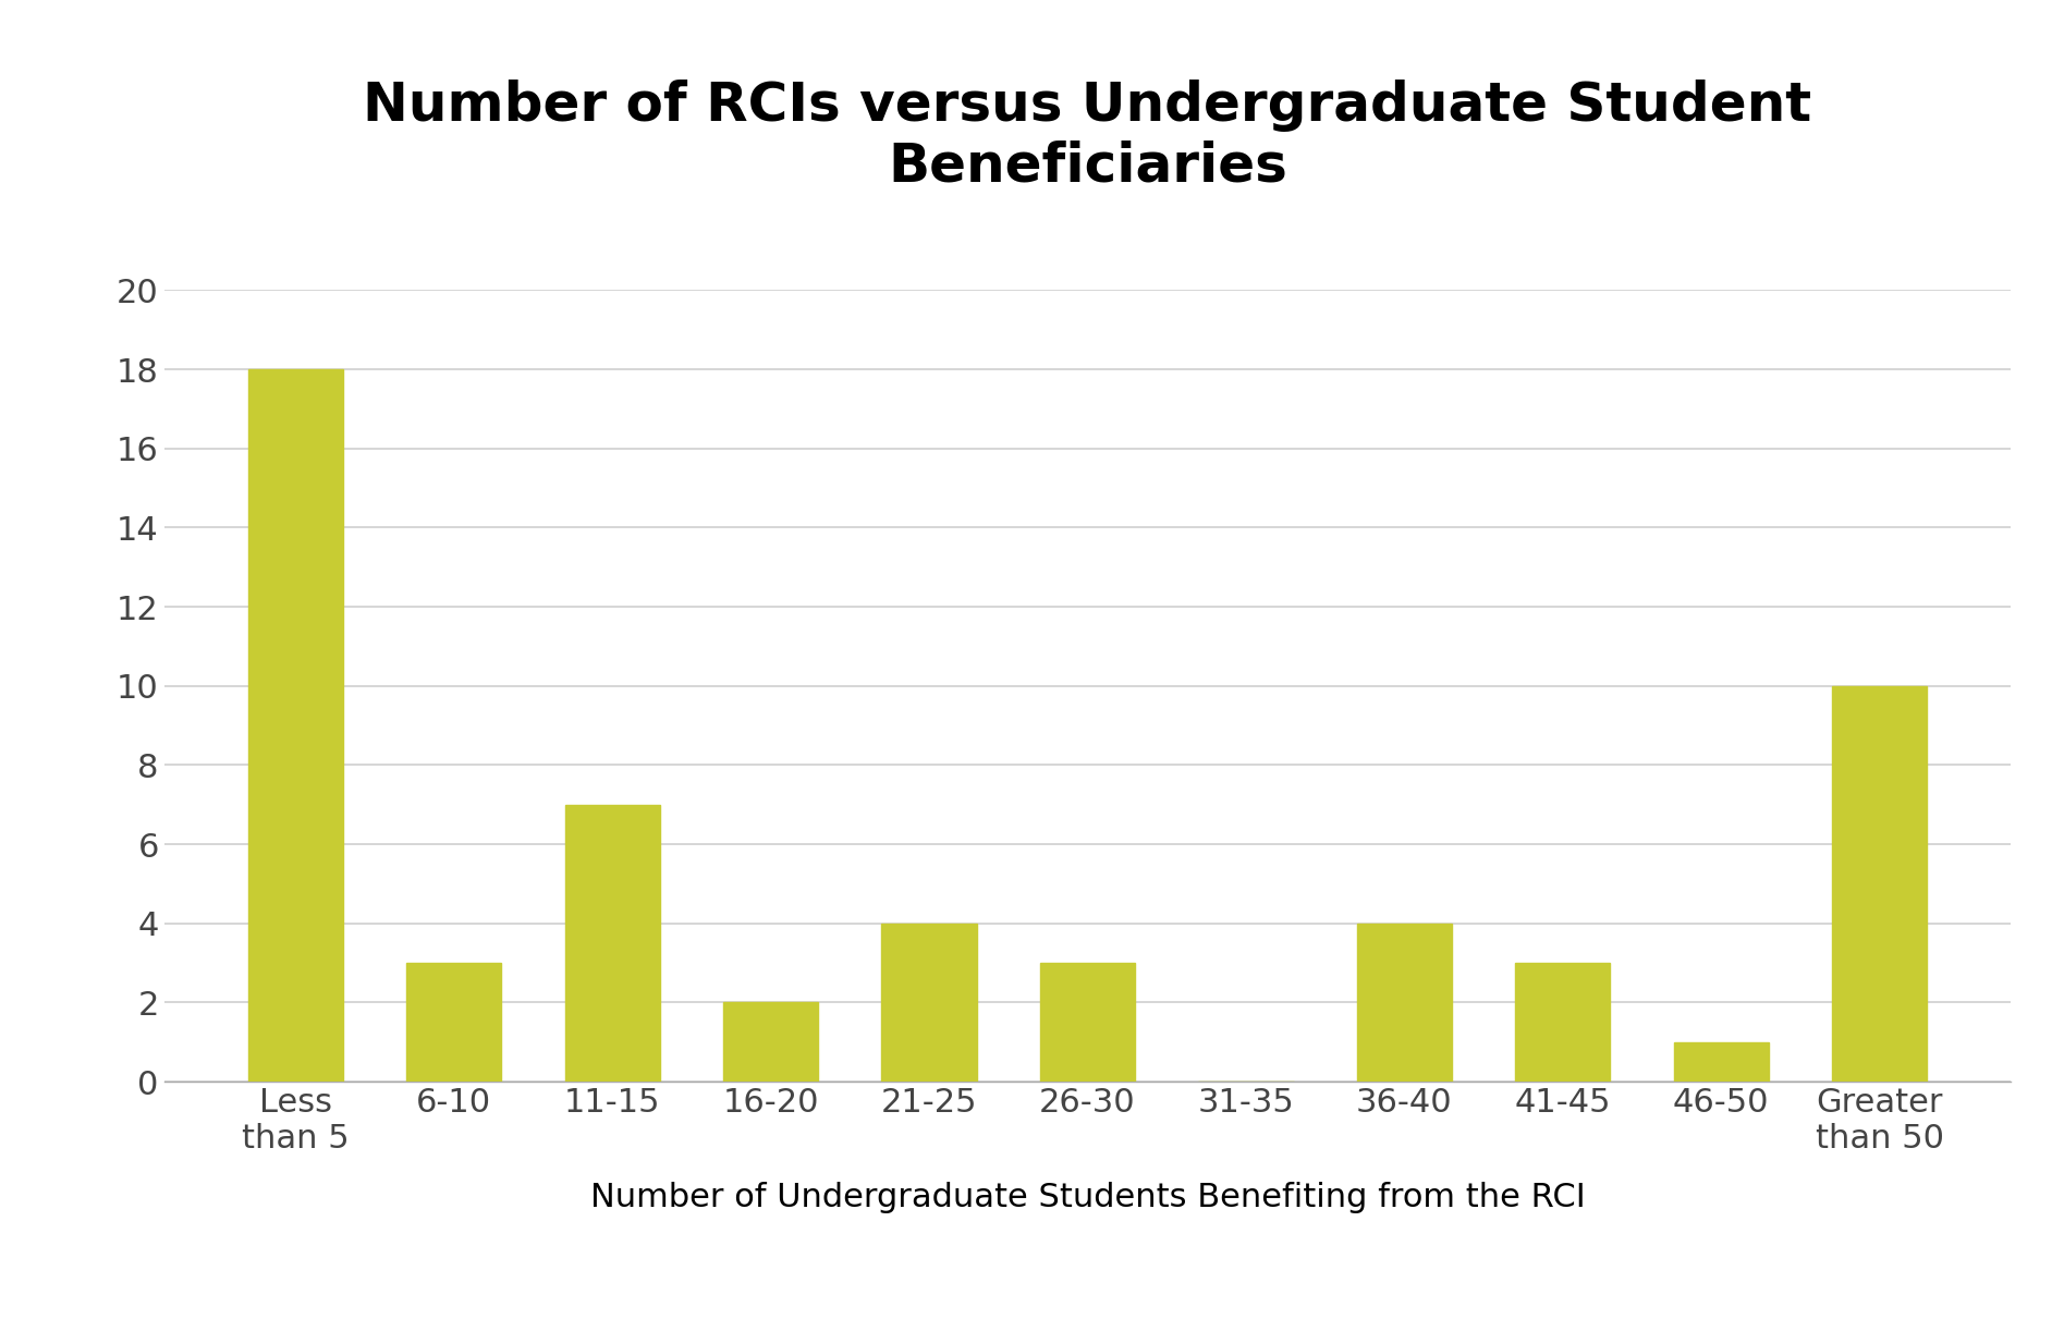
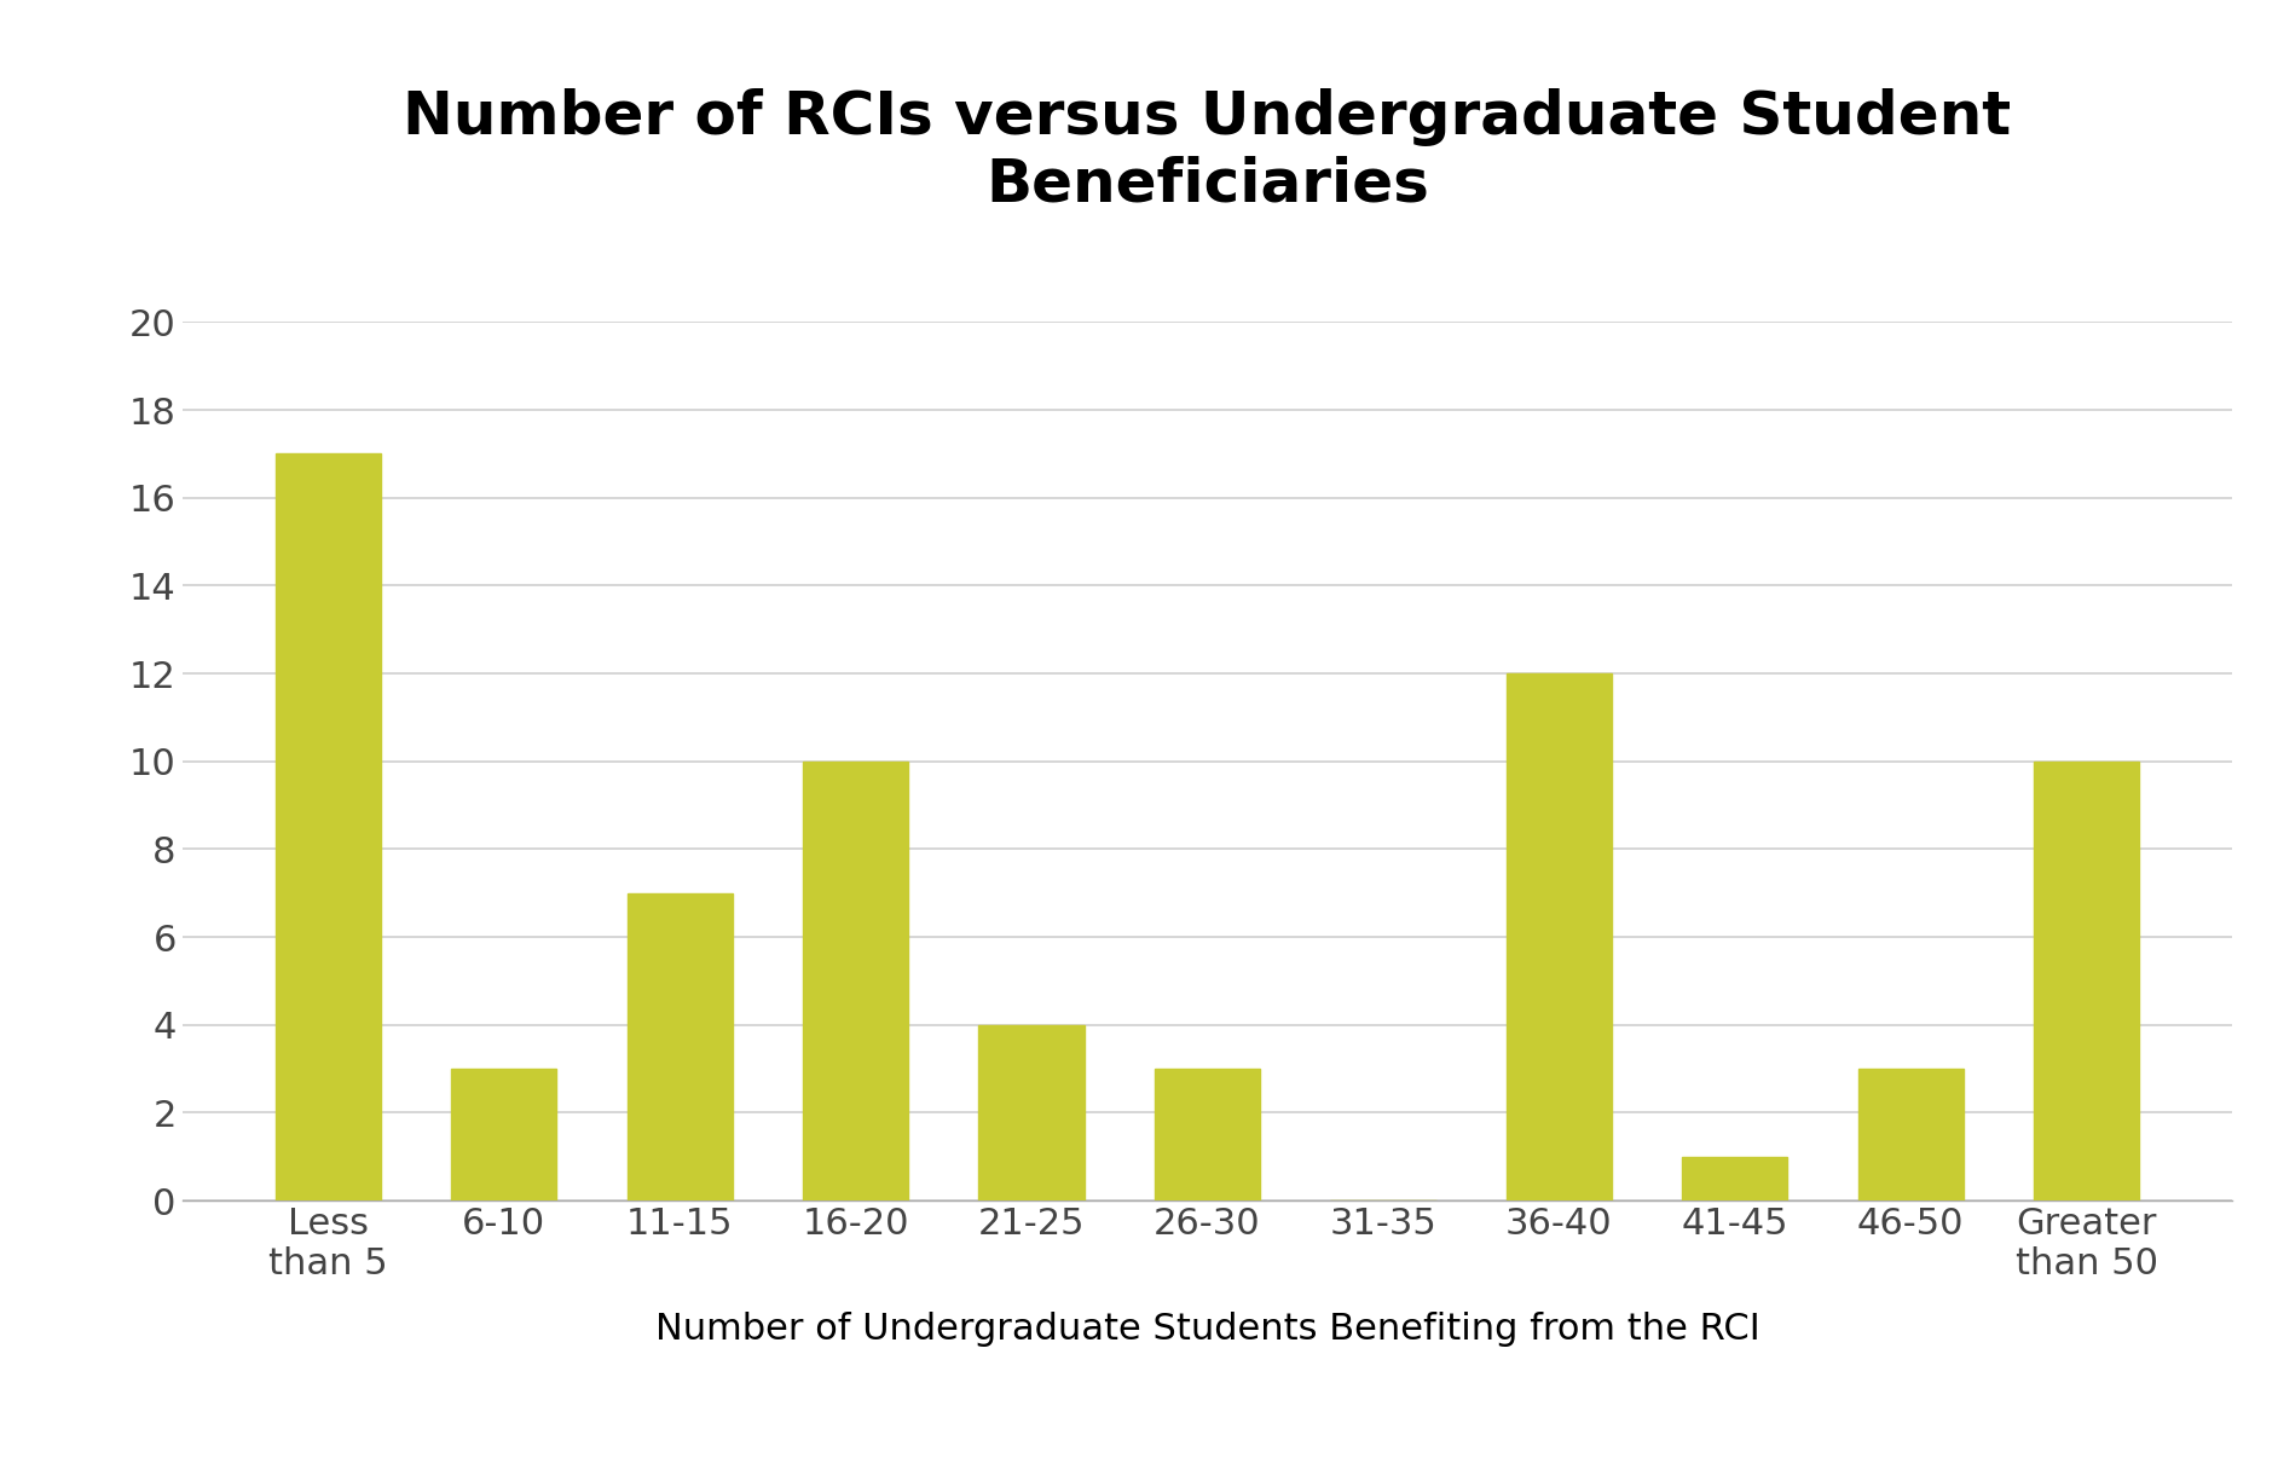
Less than 5: 18 -> 17
16-20: 2 -> 10
36-40: 4 -> 12
41-45: 3 -> 1
46-50: 1 -> 3
